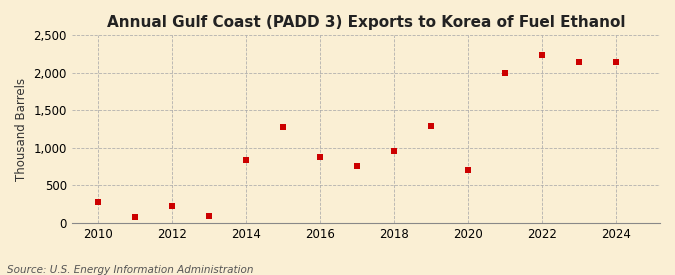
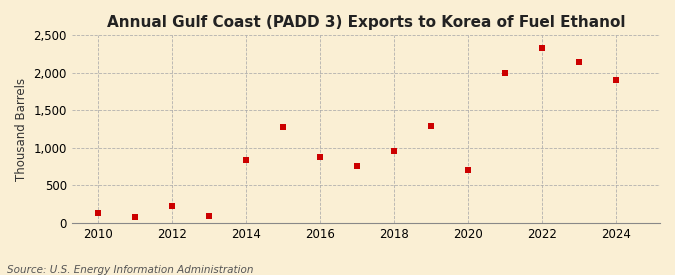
2010: 280 -> 130
2022: 2,240 -> 2,330
2024: 2,140 -> 1,900
